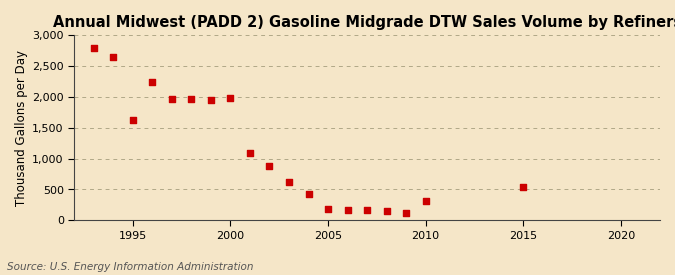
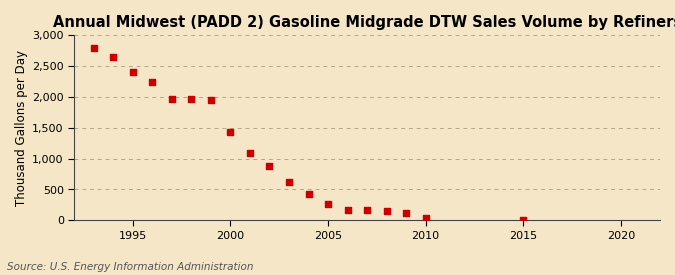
1995: 1,620 -> 2,400
2000: 1,980 -> 1,430
2005: 180 -> 270
2010: 320 -> 30
2015: 540 -> 10
